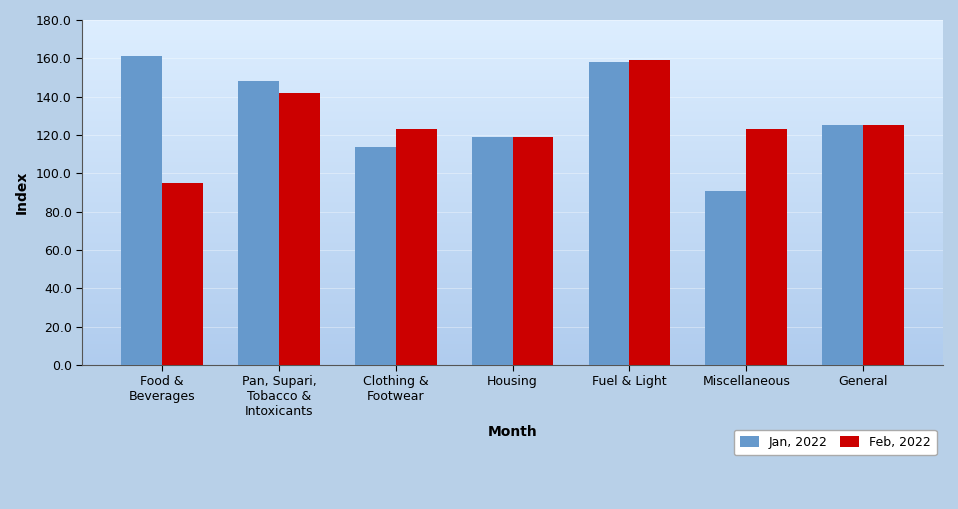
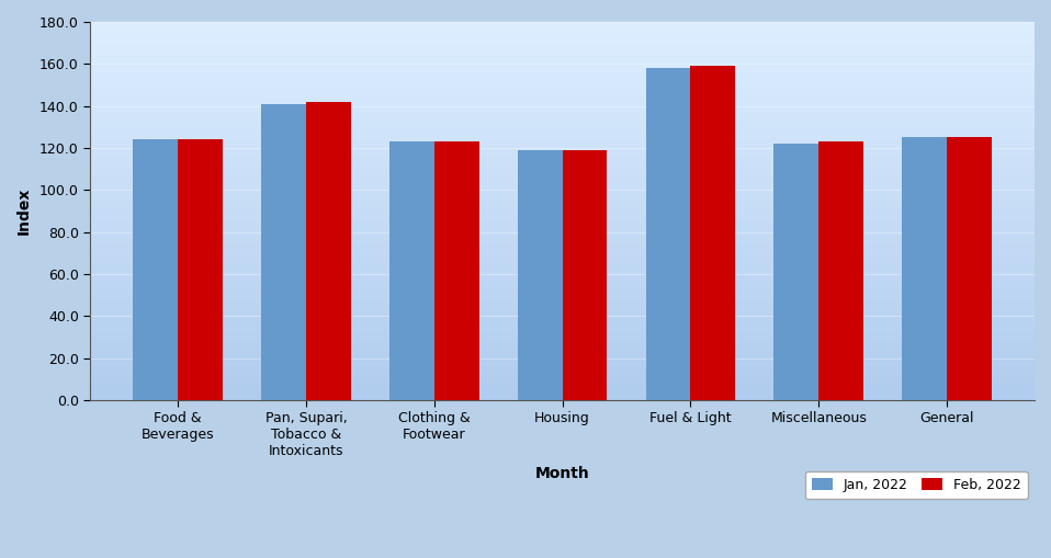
Jan, 2022/Food & Beverages: 161 -> 124
Feb, 2022/Food & Beverages: 95 -> 124
Jan, 2022/Pan, Supari, Tobacco & Intoxicants: 148 -> 141
Jan, 2022/Clothing & Footwear: 114 -> 123
Jan, 2022/Miscellaneous: 91 -> 122
